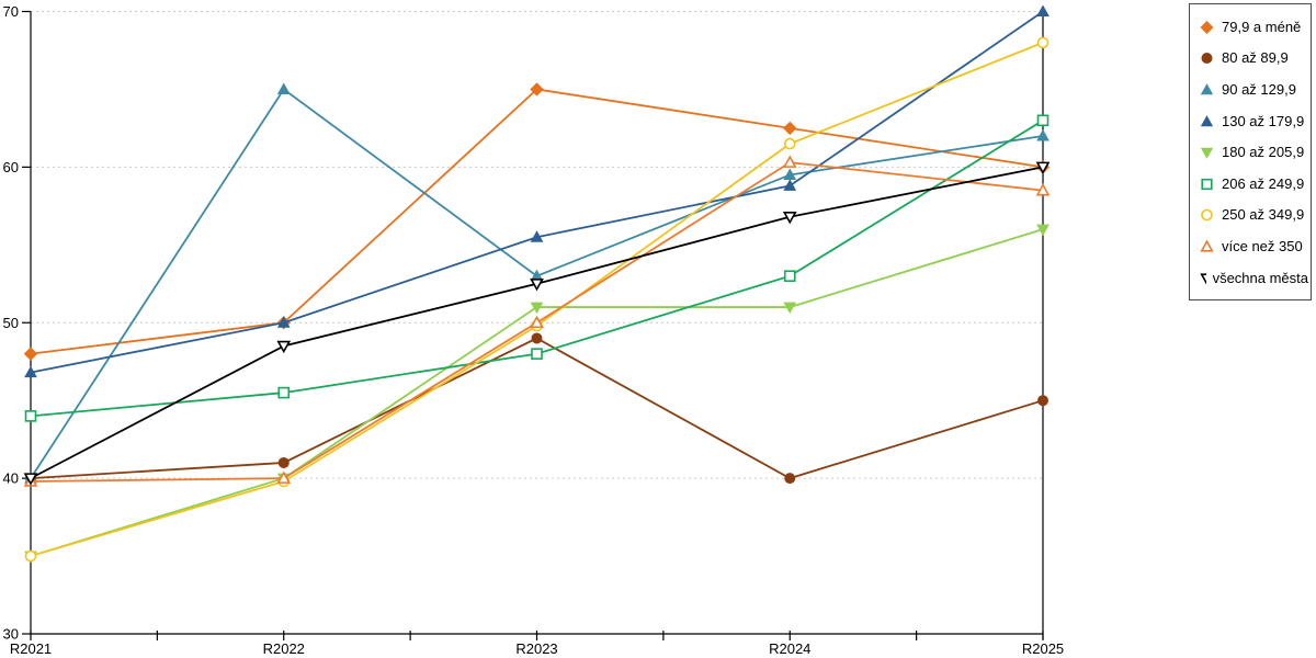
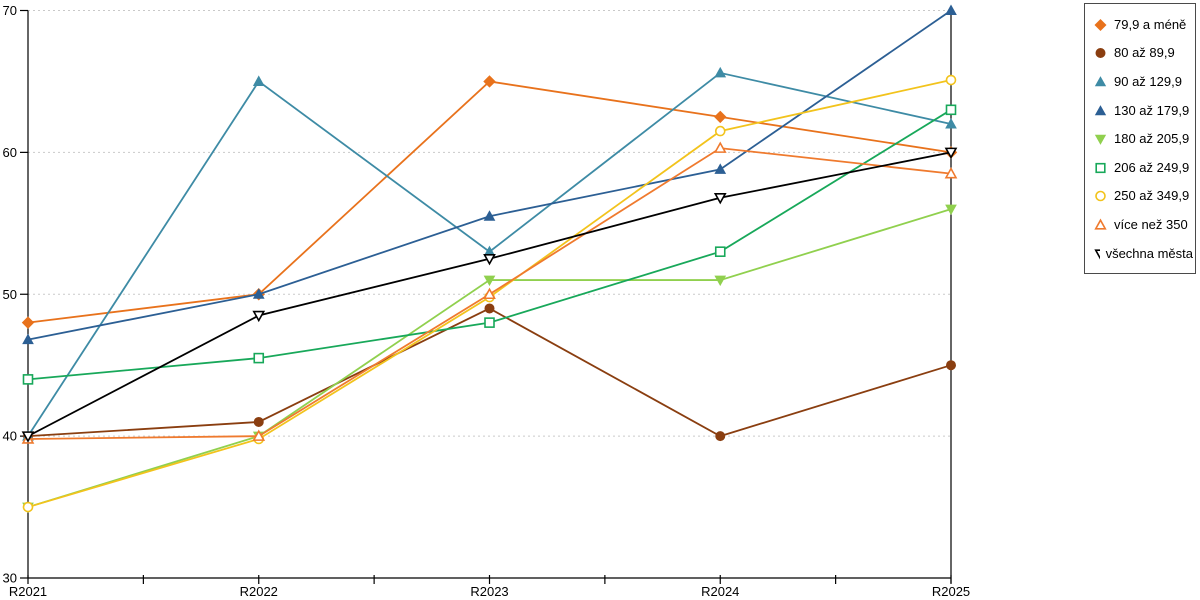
90 až 129,9/R2024: 59.5 -> 65.6
250 až 349,9/R2025: 68.0 -> 65.1
